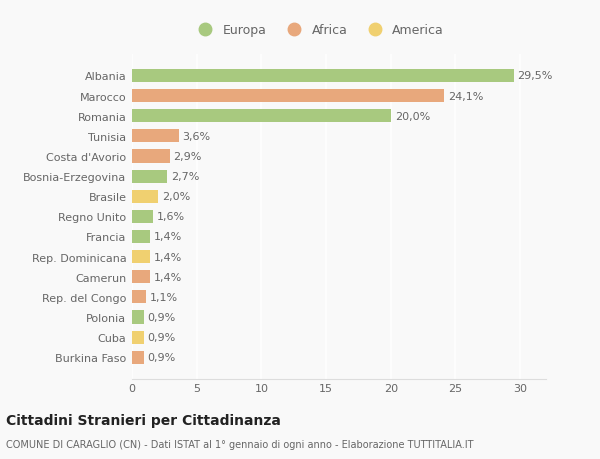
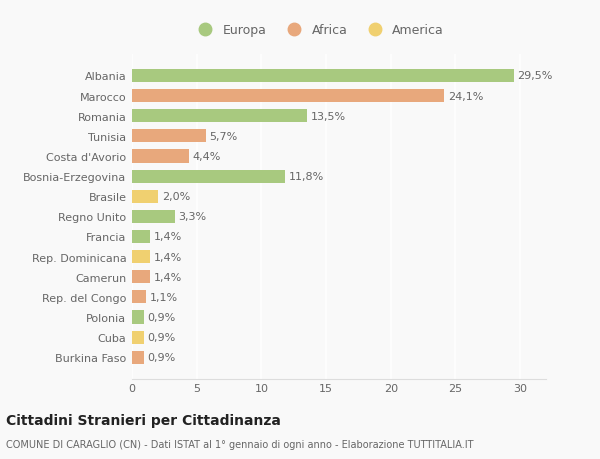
Romania: 20,0% -> 13,5%
Tunisia: 3,6% -> 5,7%
Costa d'Avorio: 2,9% -> 4,4%
Bosnia-Erzegovina: 2,7% -> 11,8%
Regno Unito: 1,6% -> 3,3%
